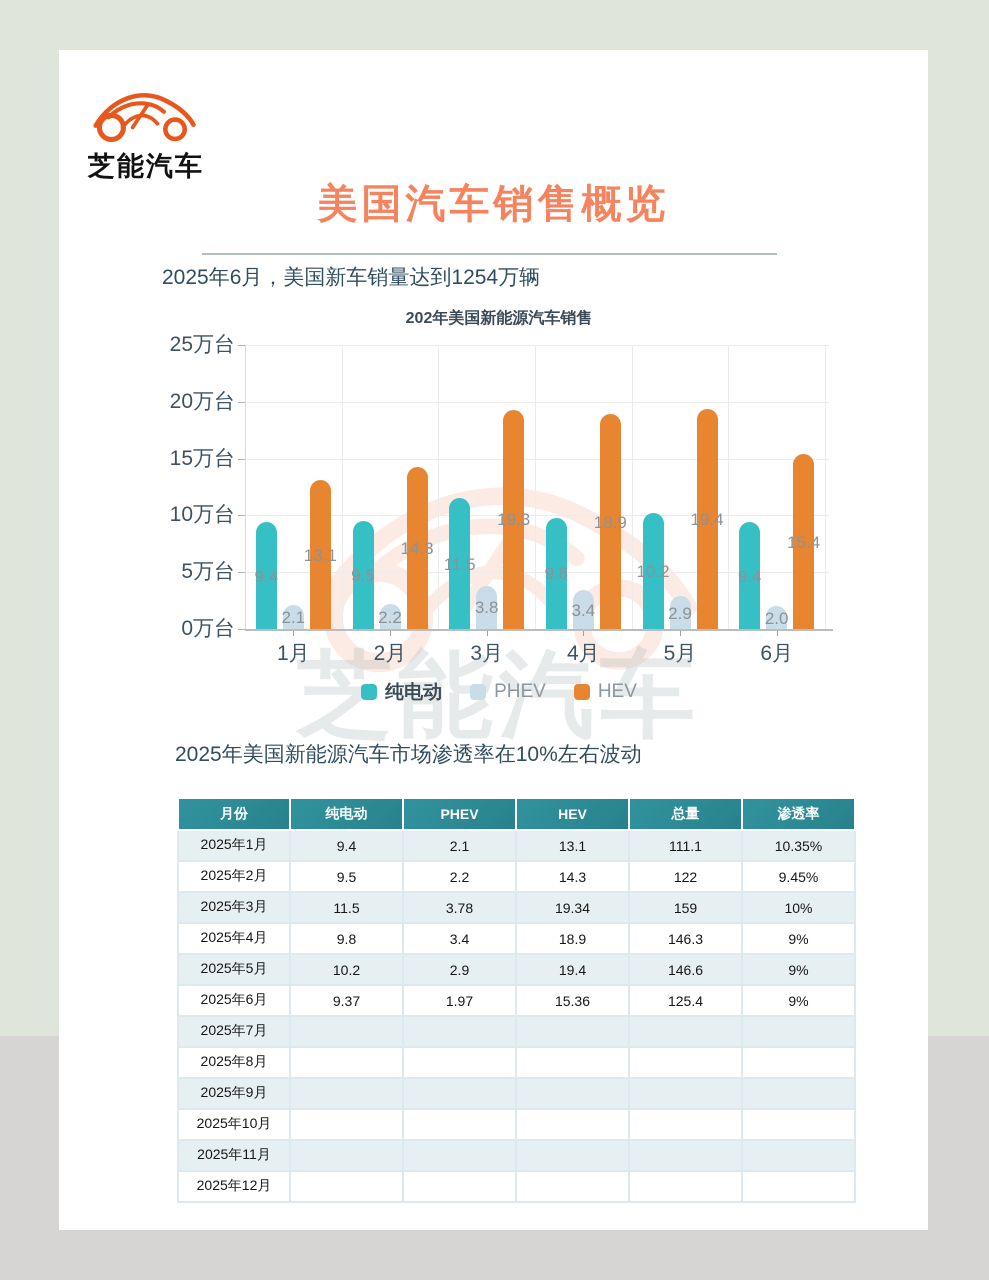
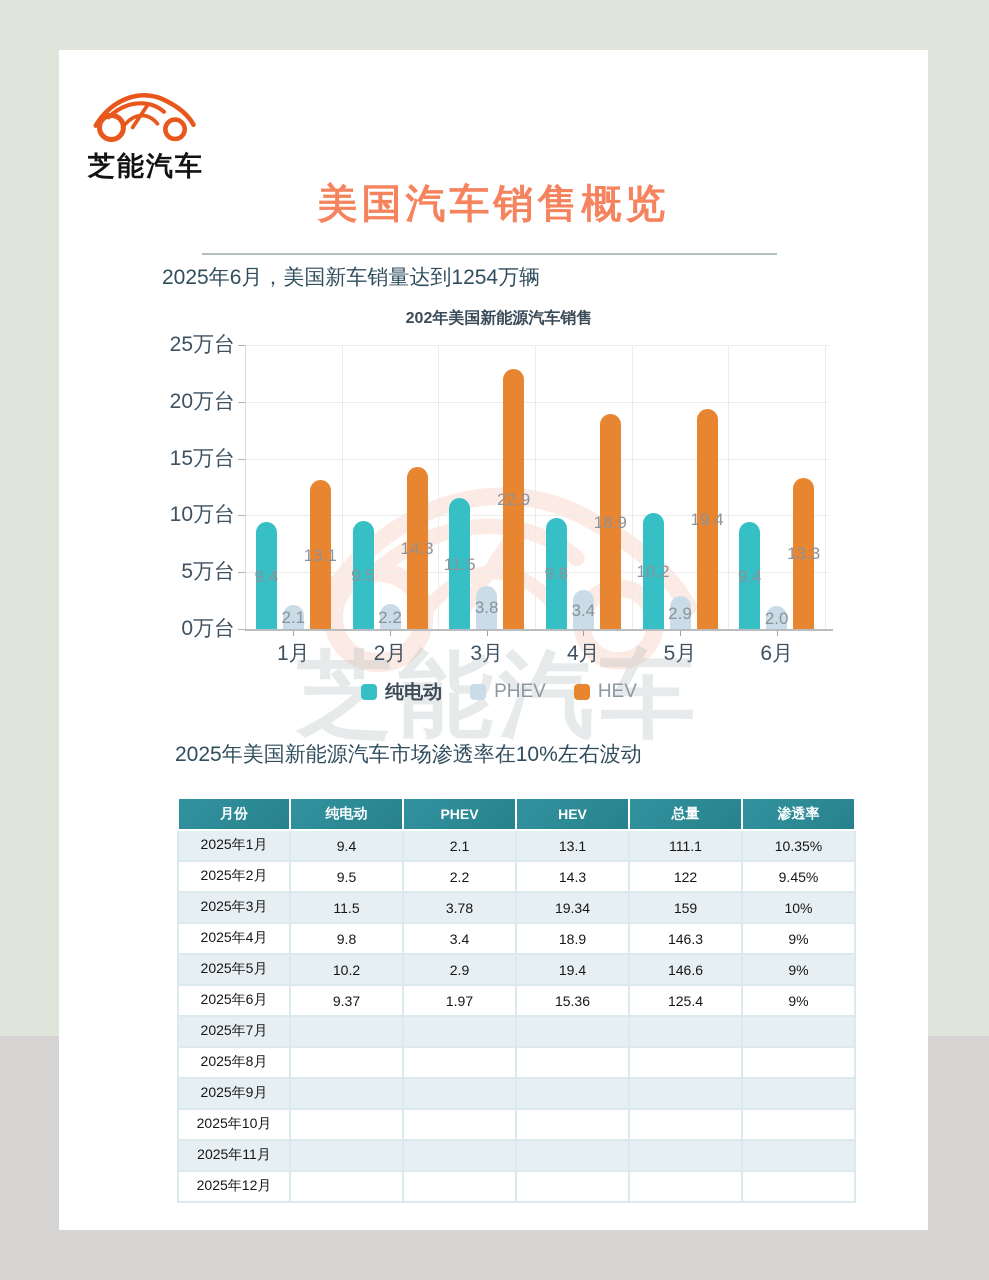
HEV/3月: 19.3 -> 22.9
HEV/6月: 15.4 -> 13.3
